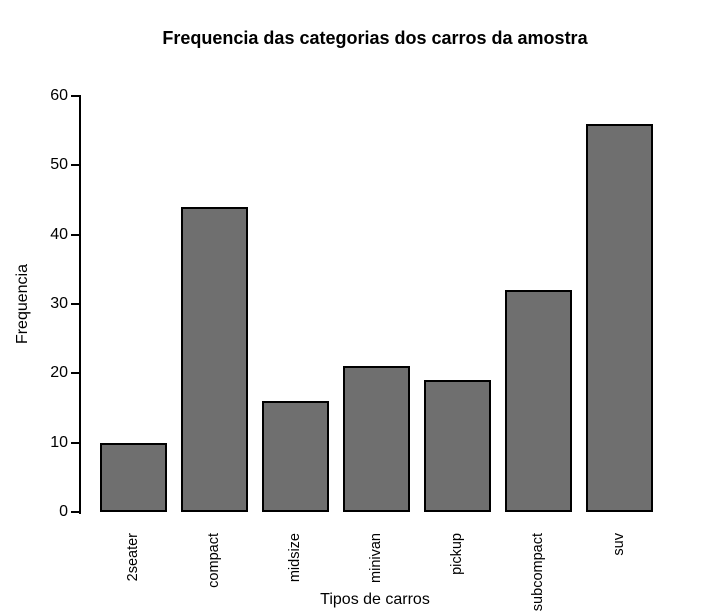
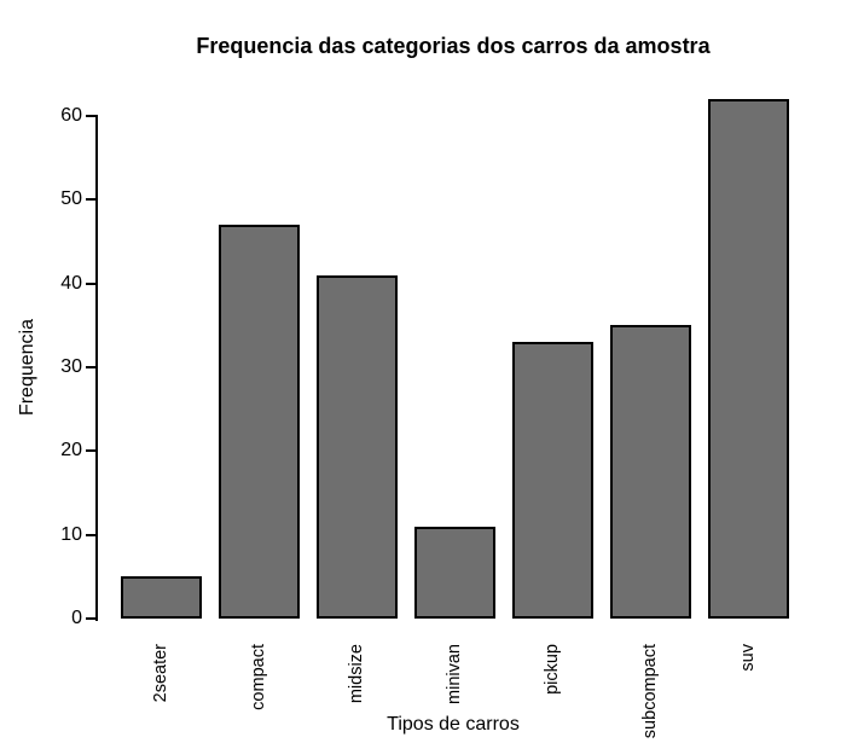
2seater: 10 -> 5
compact: 44 -> 47
midsize: 16 -> 41
minivan: 21 -> 11
pickup: 19 -> 33
subcompact: 32 -> 35
suv: 56 -> 62
